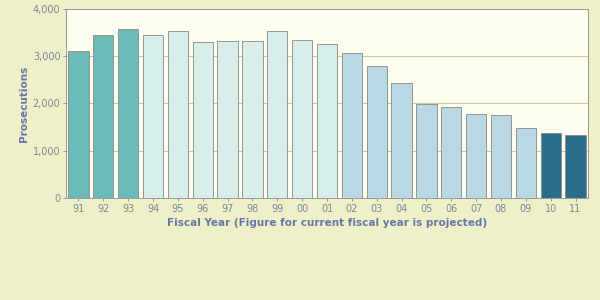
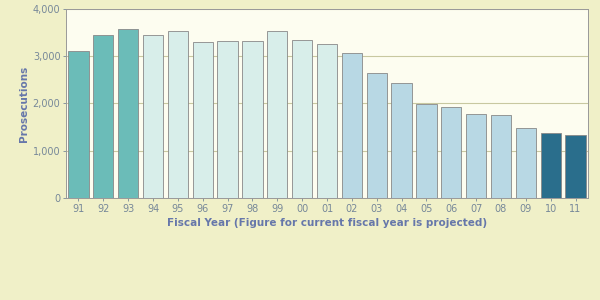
03: 2,800 -> 2,650
